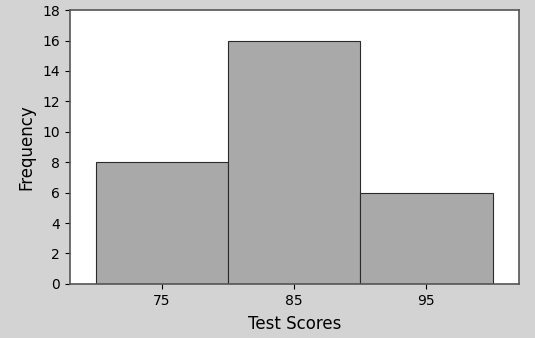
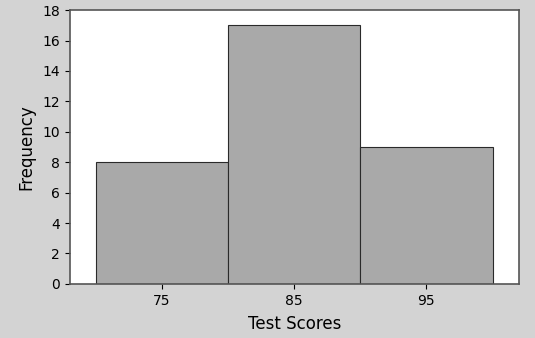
85: 16 -> 17
95: 6 -> 9
